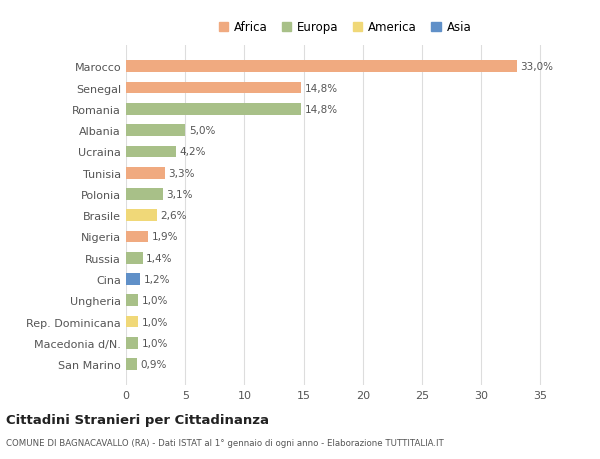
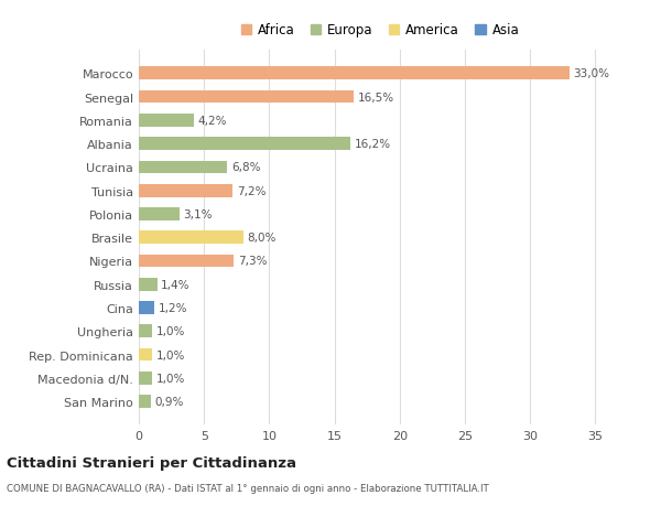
Senegal: 14,8% -> 16,5%
Romania: 14,8% -> 4,2%
Albania: 5,0% -> 16,2%
Ucraina: 4,2% -> 6,8%
Tunisia: 3,3% -> 7,2%
Brasile: 2,6% -> 8,0%
Nigeria: 1,9% -> 7,3%
